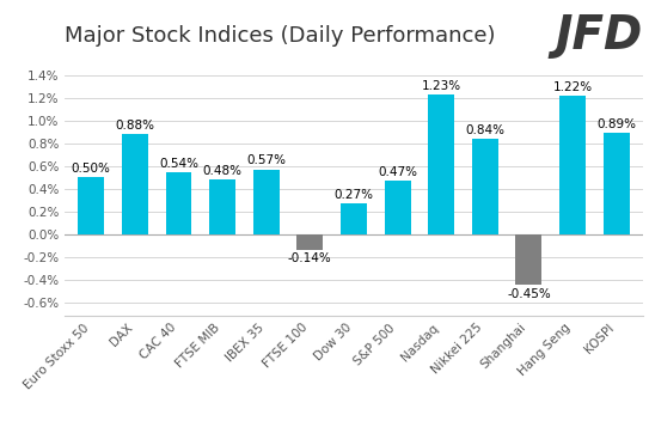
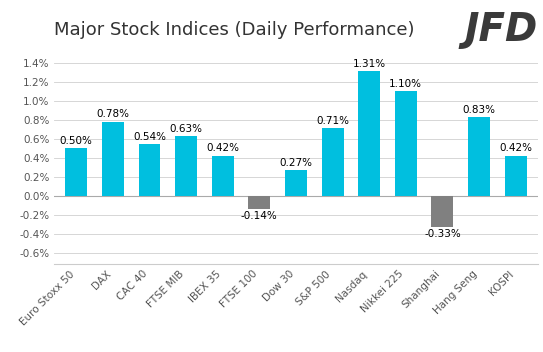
DAX: 0.88% -> 0.78%
FTSE MIB: 0.48% -> 0.63%
IBEX 35: 0.57% -> 0.42%
S&P 500: 0.47% -> 0.71%
Nasdaq: 1.23% -> 1.31%
Nikkei 225: 0.84% -> 1.10%
Shanghai: -0.45% -> -0.33%
Hang Seng: 1.22% -> 0.83%
KOSPI: 0.89% -> 0.42%
